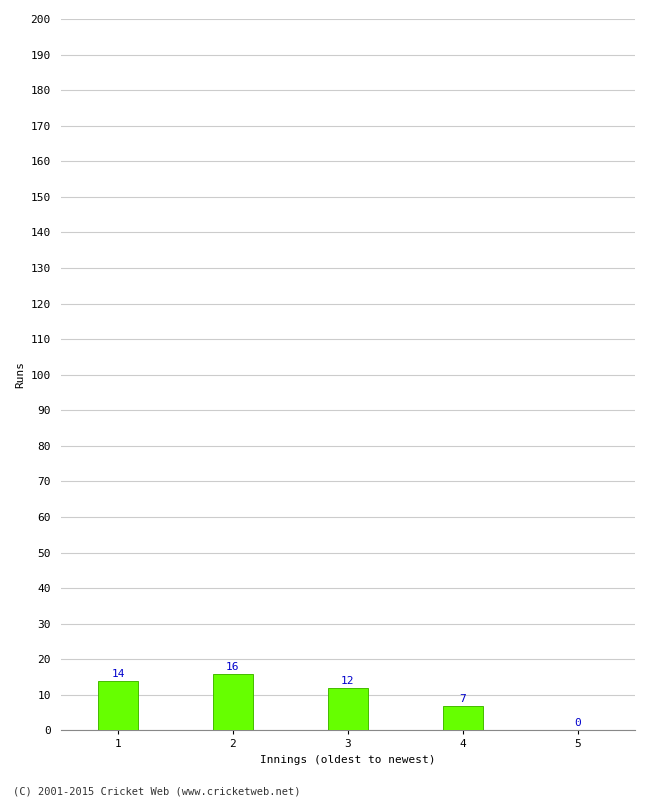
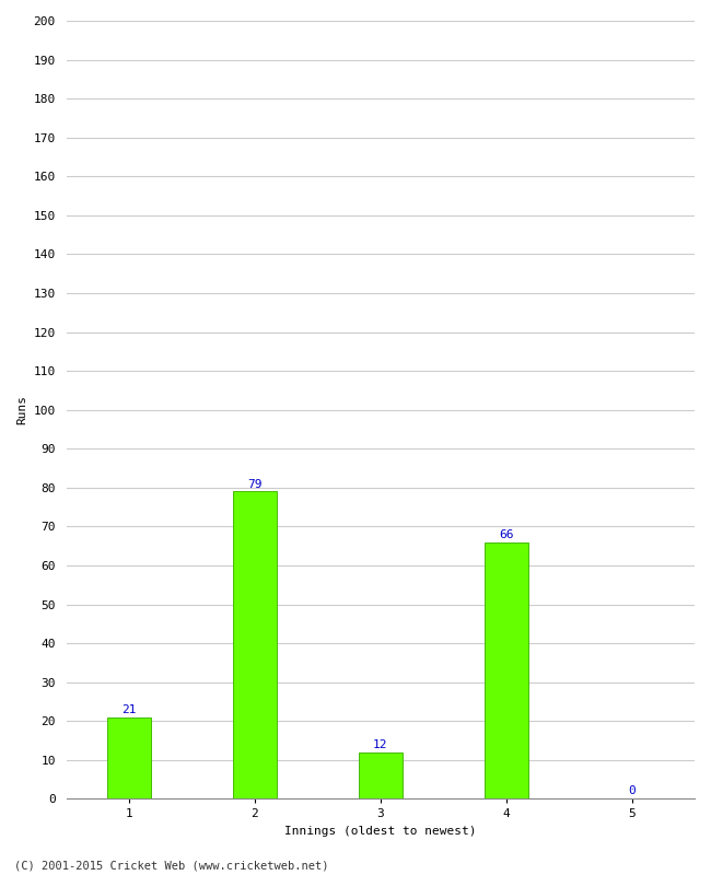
1: 14 -> 21
2: 16 -> 79
4: 7 -> 66
